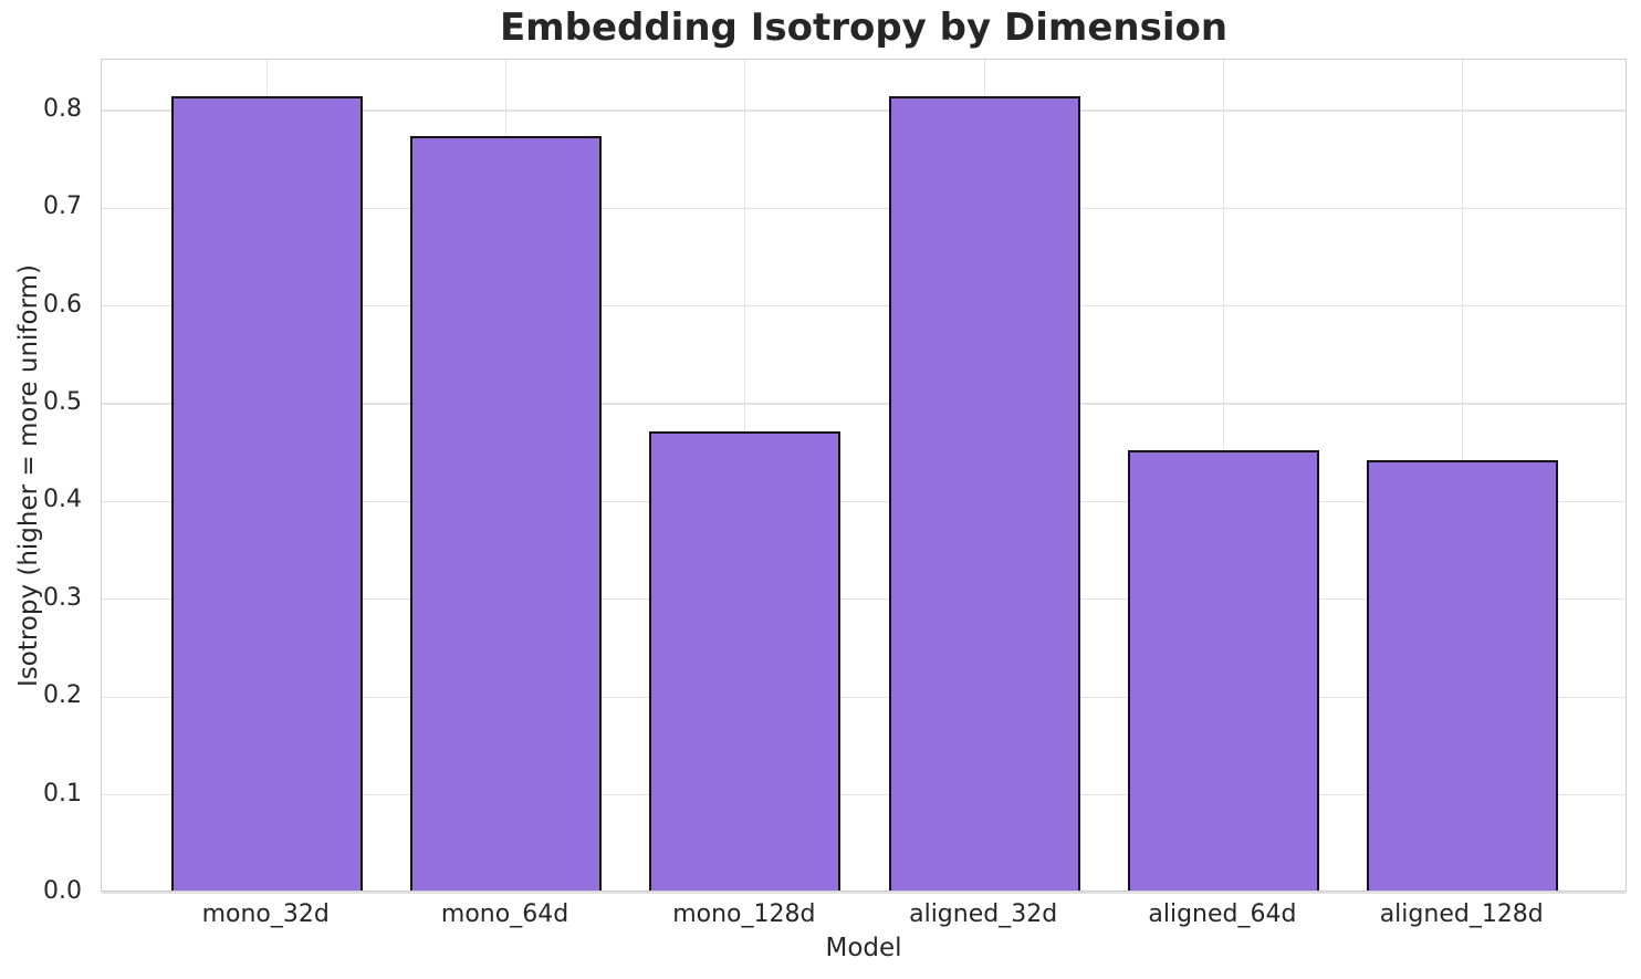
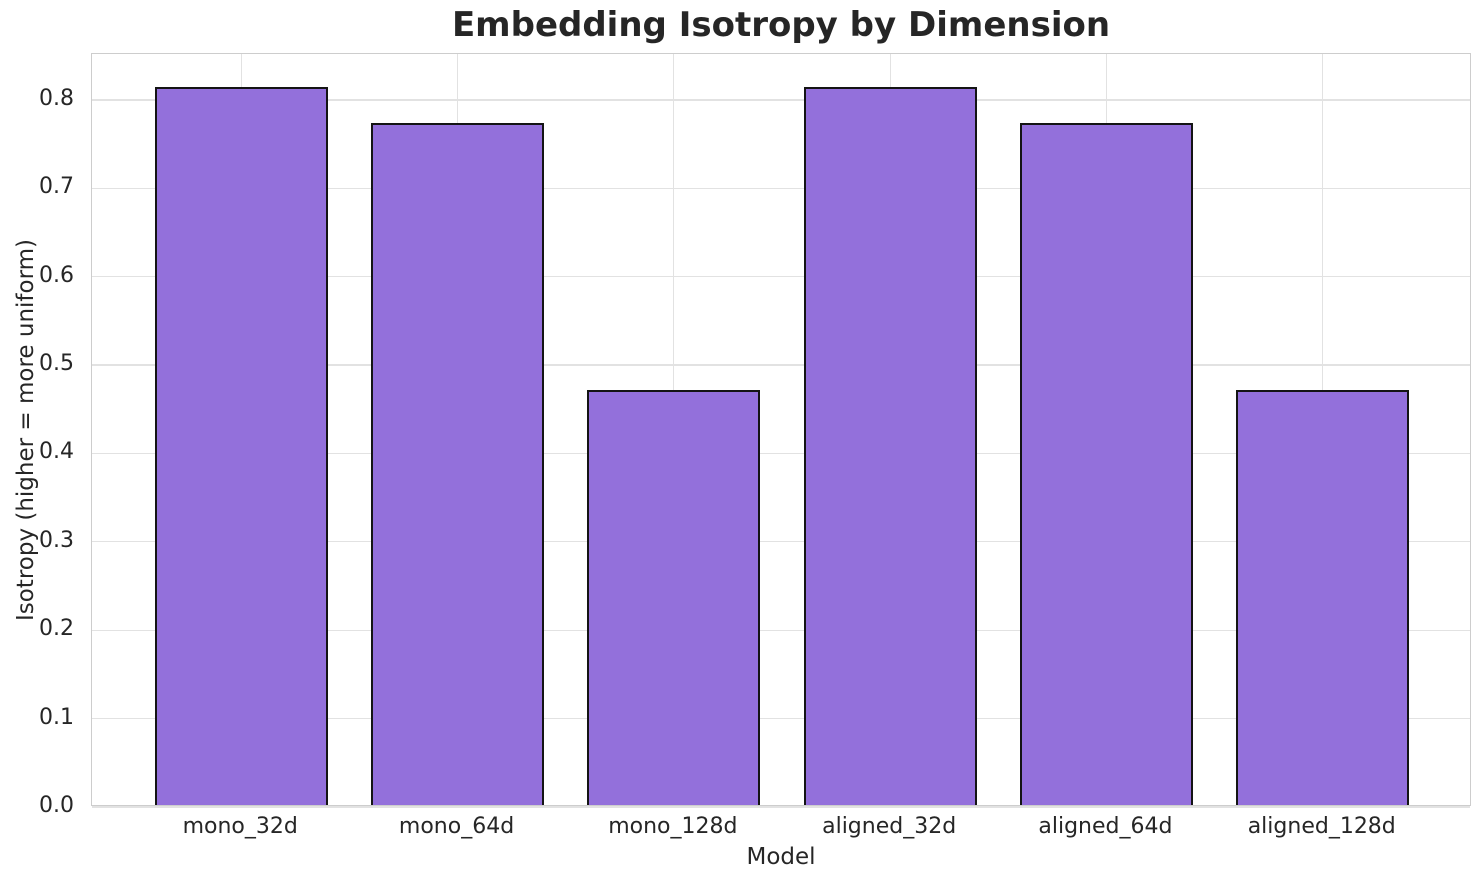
aligned_64d: 0.45 -> 0.77
aligned_128d: 0.44 -> 0.47
